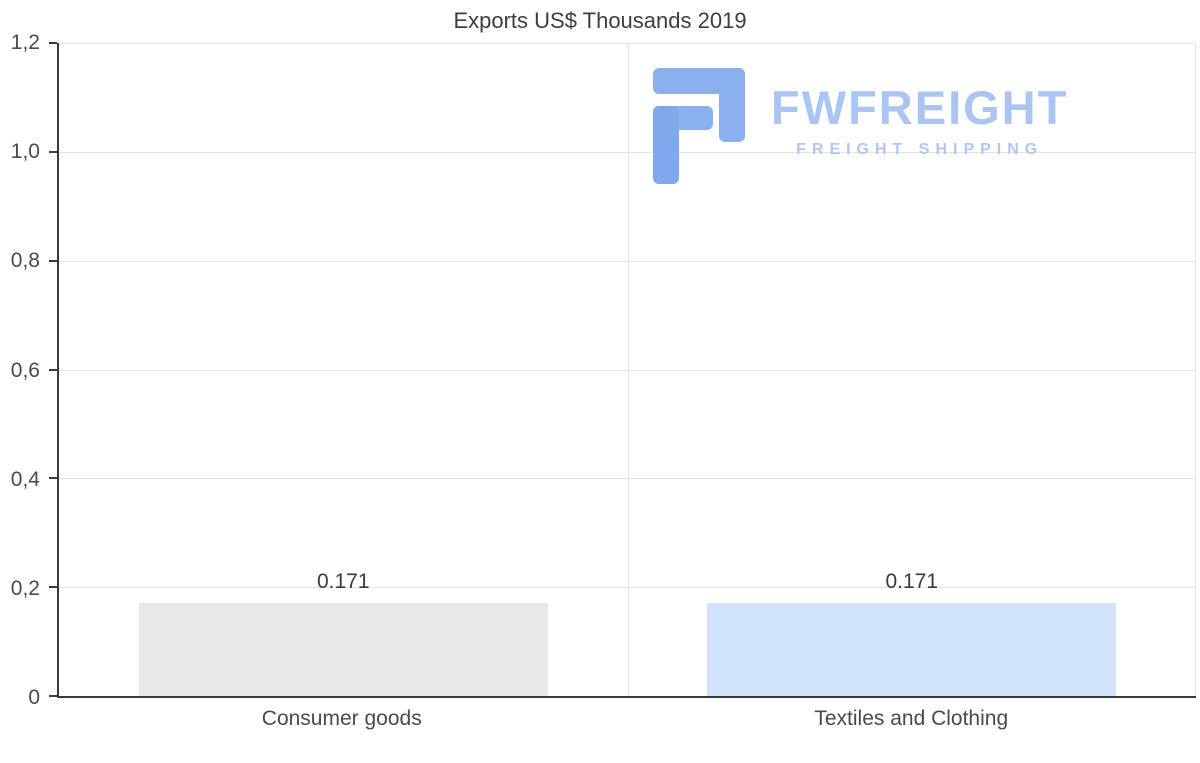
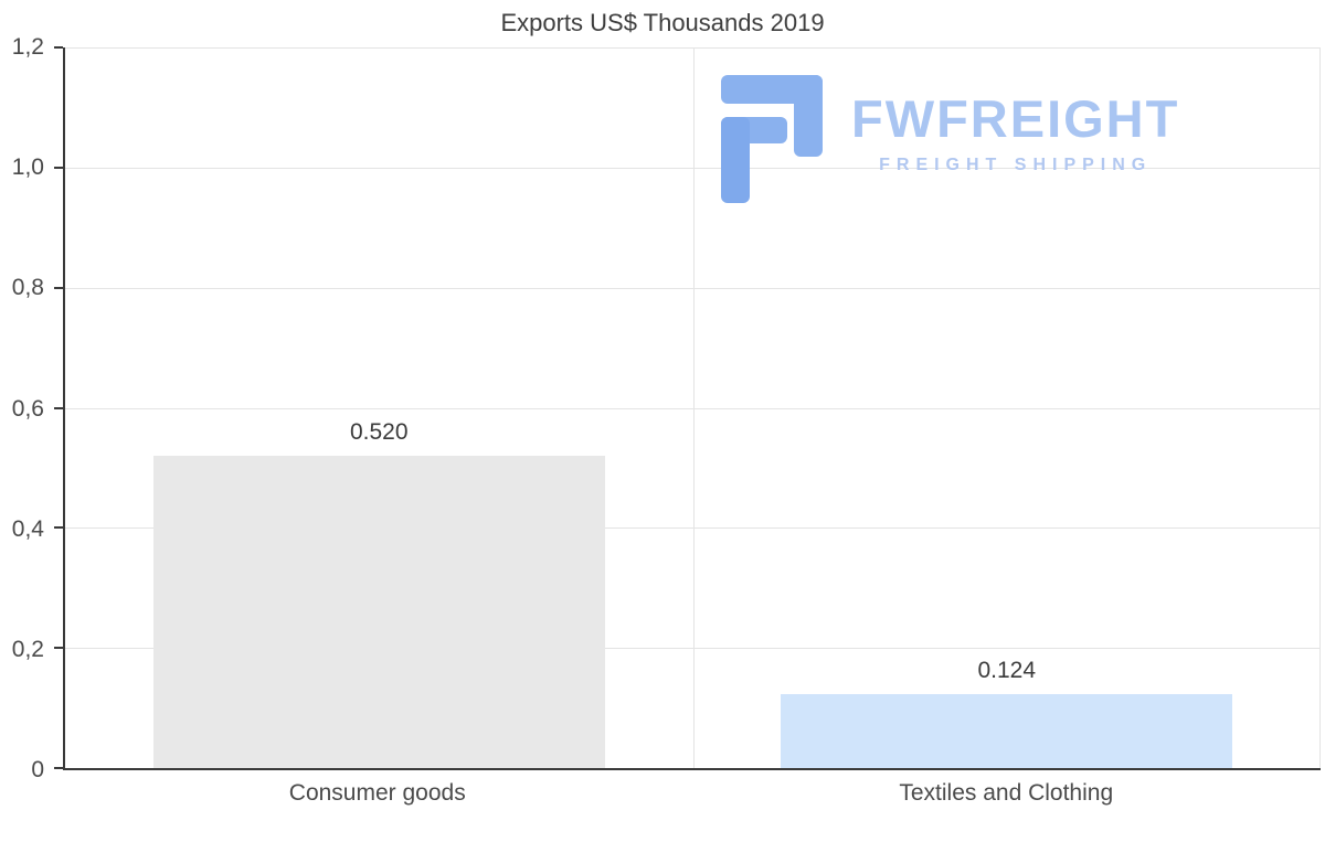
Consumer goods: 0.171 -> 0.520
Textiles and Clothing: 0.171 -> 0.124
